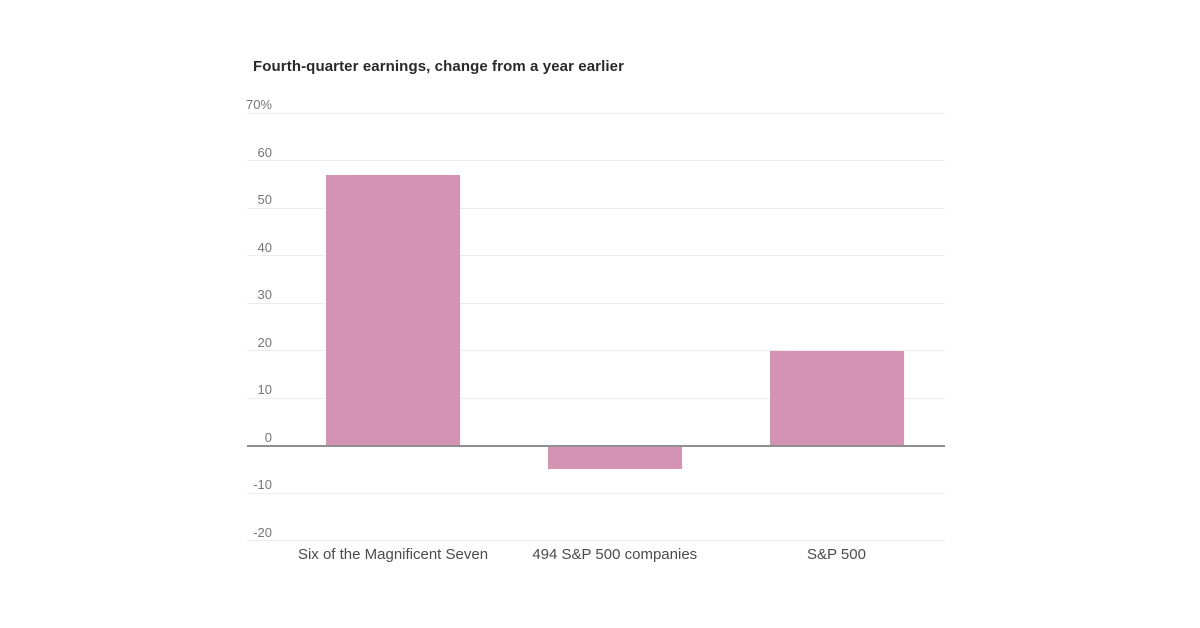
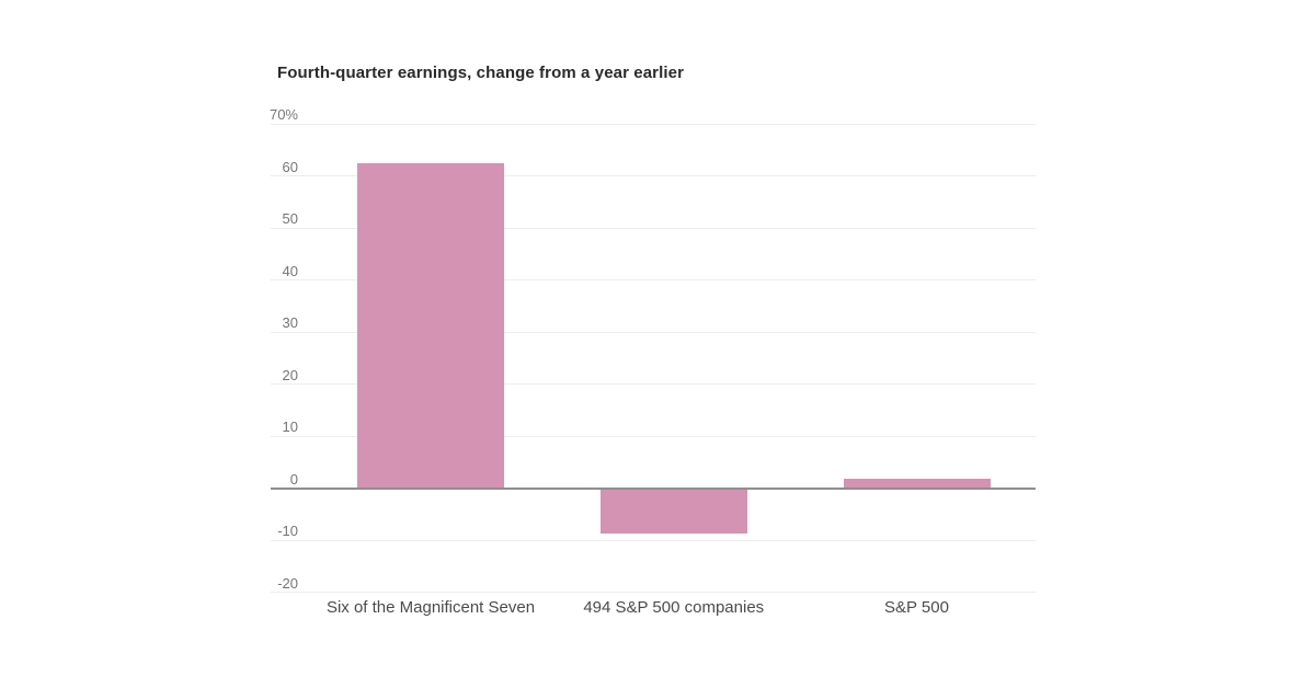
Six of the Magnificent Seven: 57% -> 62%
494 S&P 500 companies: -5% -> -9%
S&P 500: 20% -> 2%
